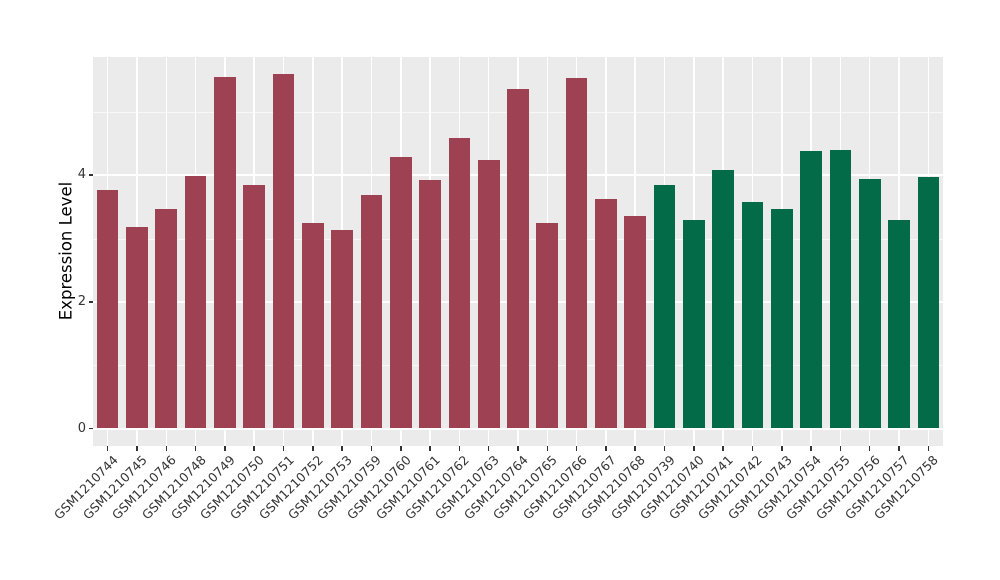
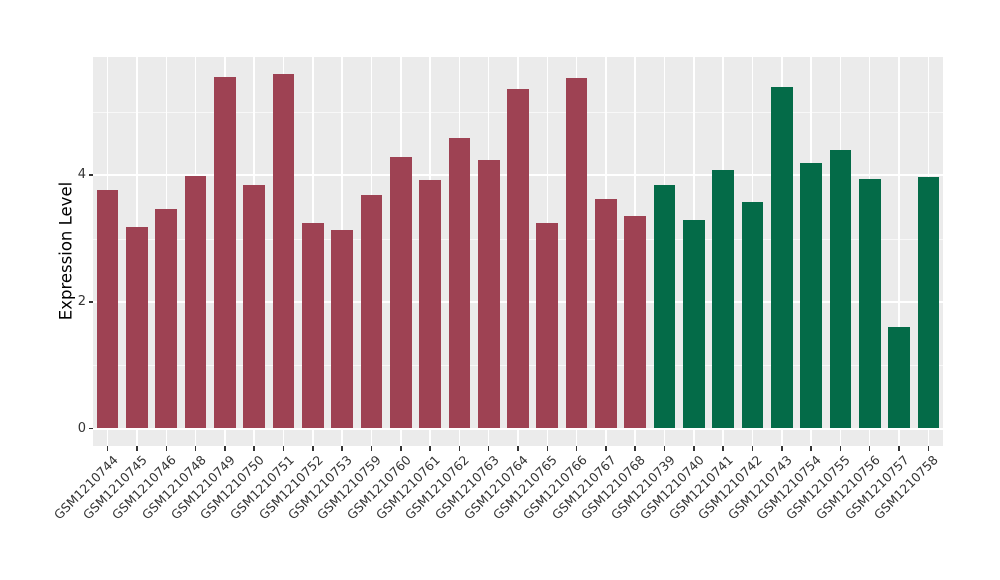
GSM1210743: 3.5 -> 5.4
GSM1210754: 4.4 -> 4.2
GSM1210757: 3.3 -> 1.6
